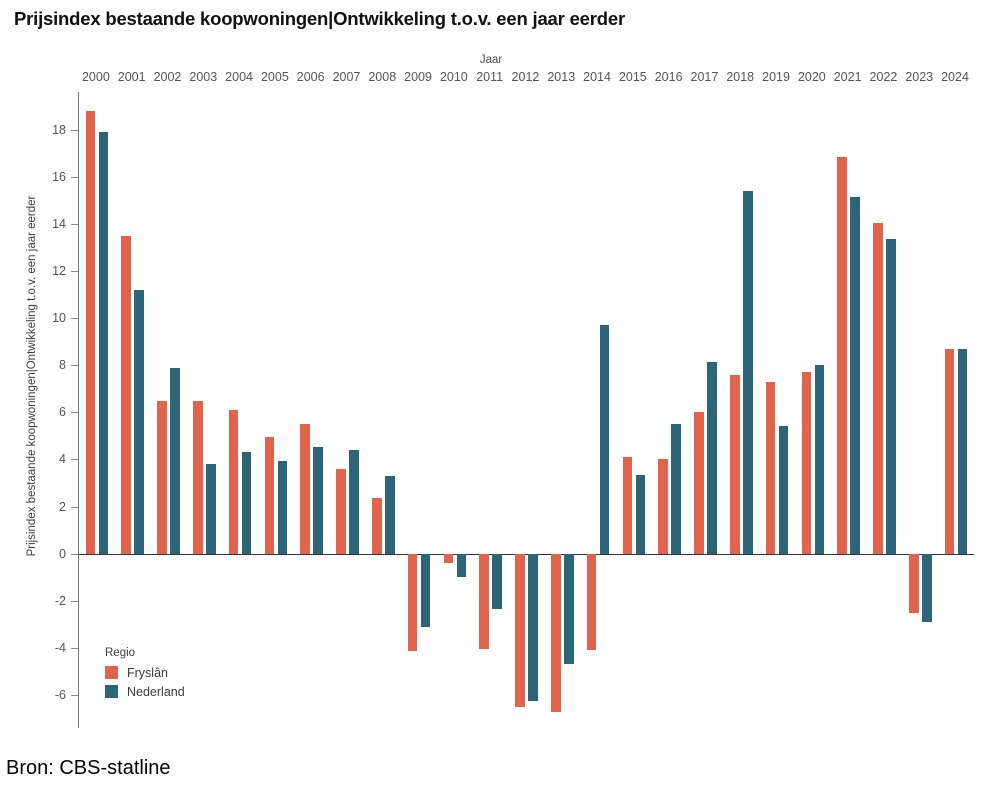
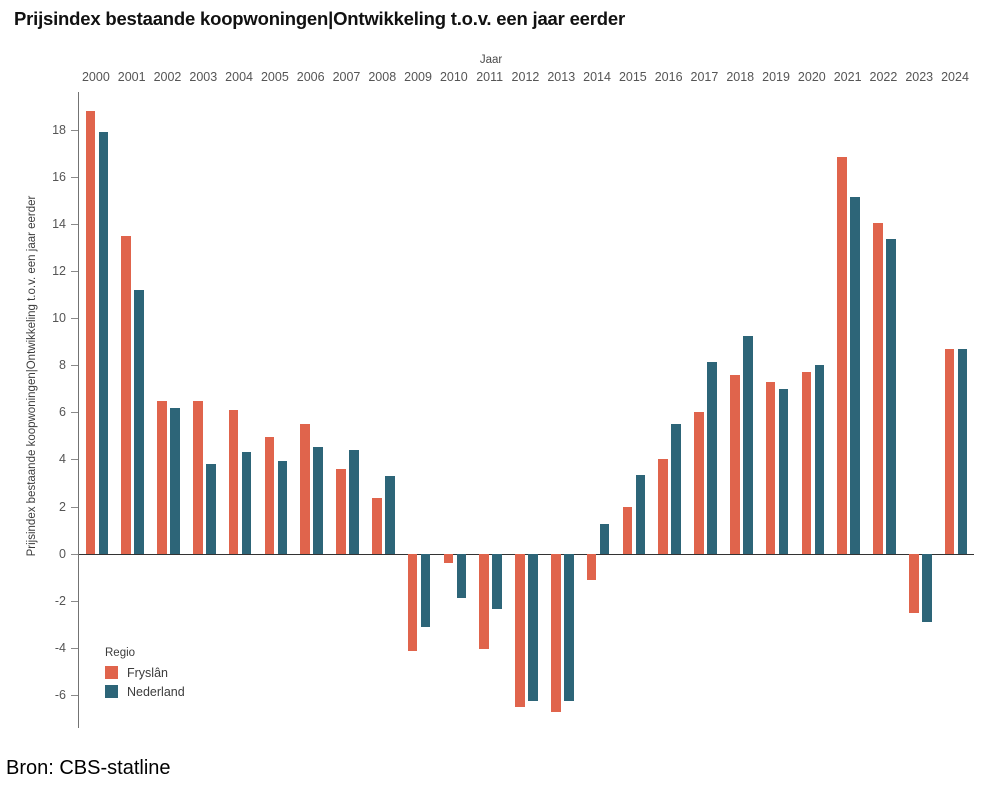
Nederland/2002: 7.9 -> 6.2
Nederland/2010: -1.0 -> -1.9
Nederland/2013: -4.7 -> -6.2
Fryslân/2014: -4.1 -> -1.1
Nederland/2014: 9.7 -> 1.2
Fryslân/2015: 4.1 -> 2.0
Nederland/2018: 15.4 -> 9.2
Nederland/2019: 5.4 -> 7.0
